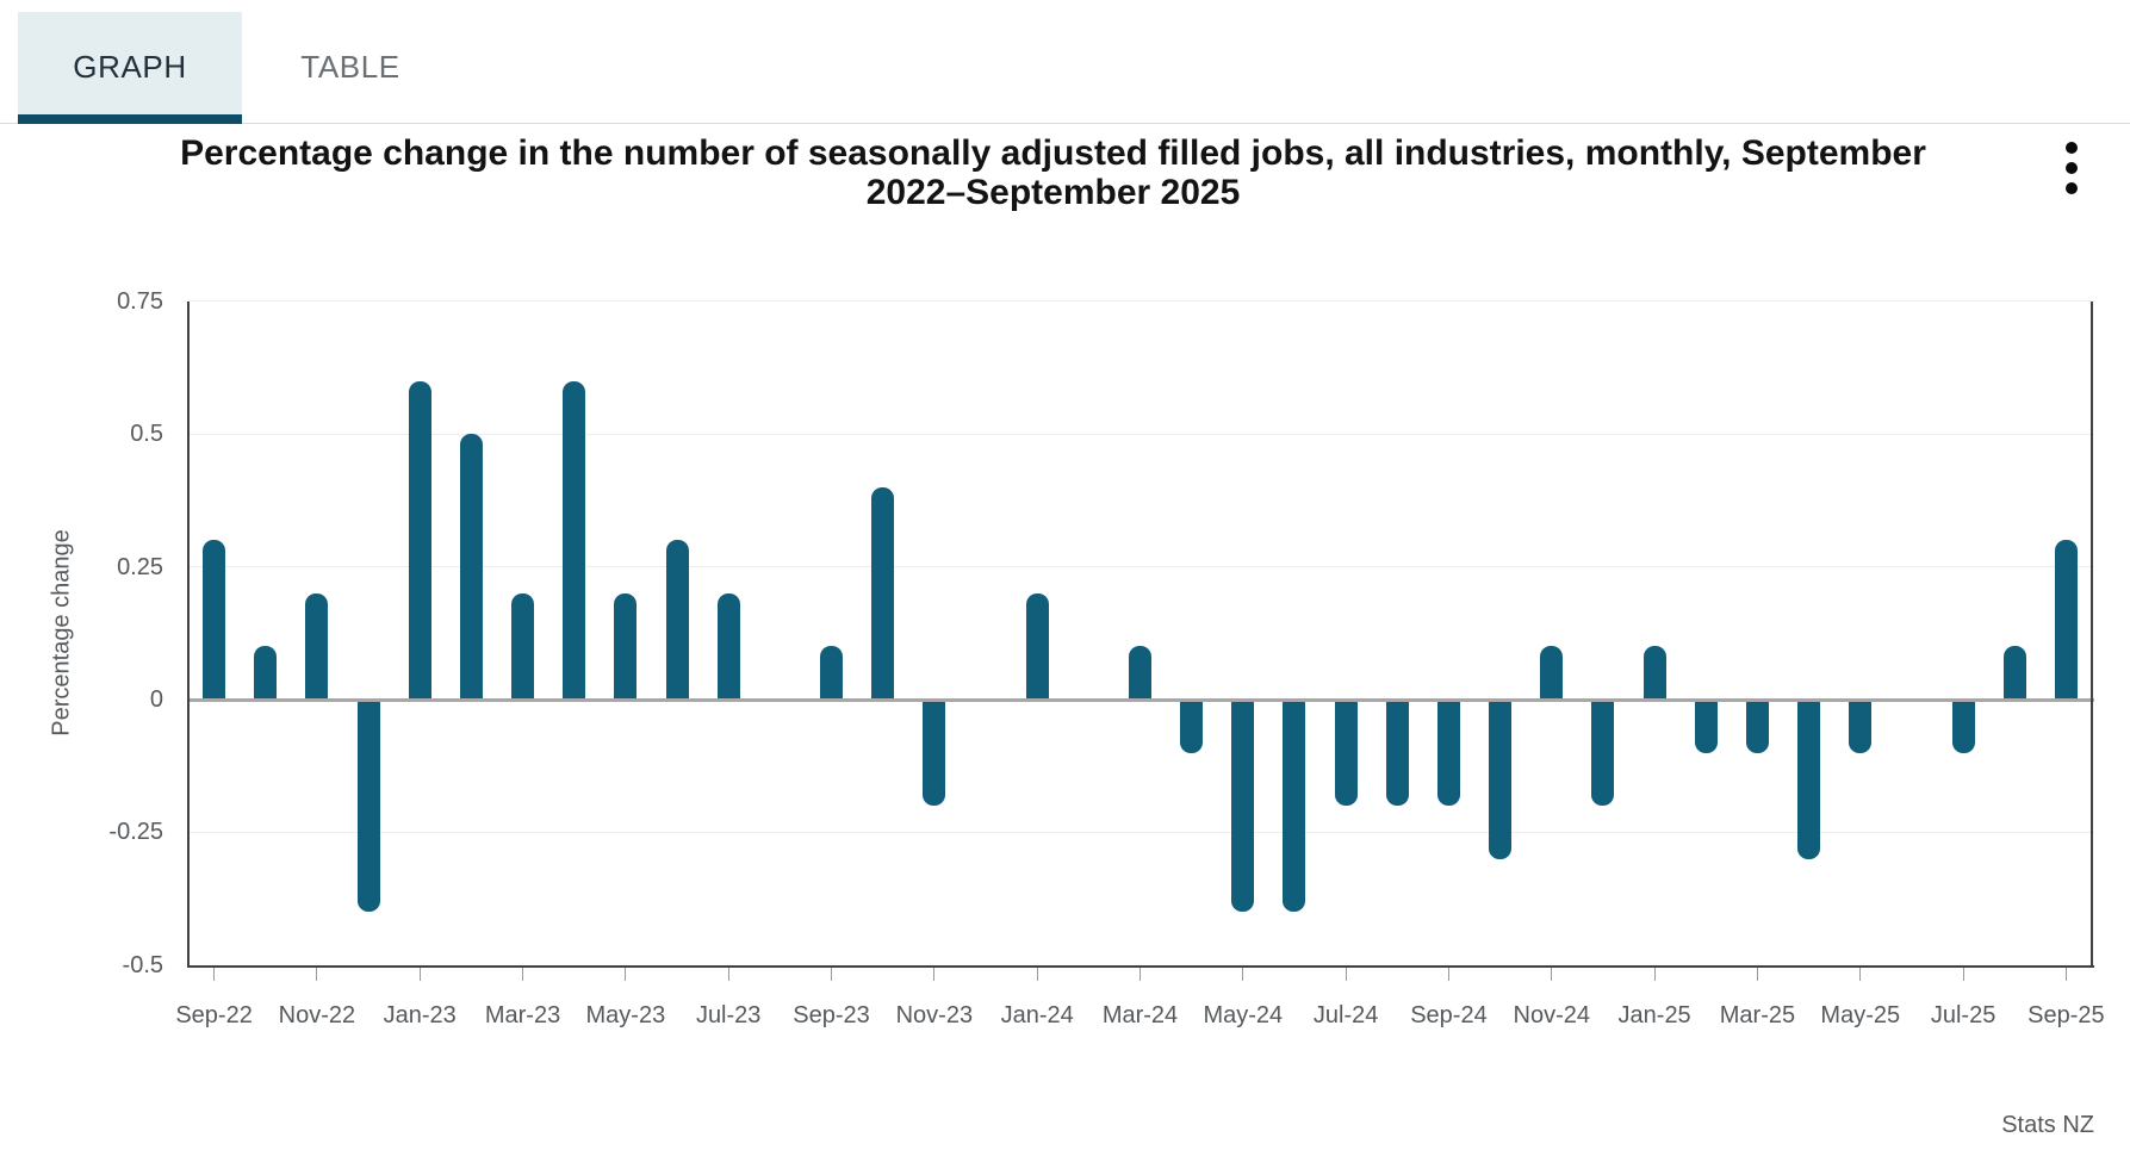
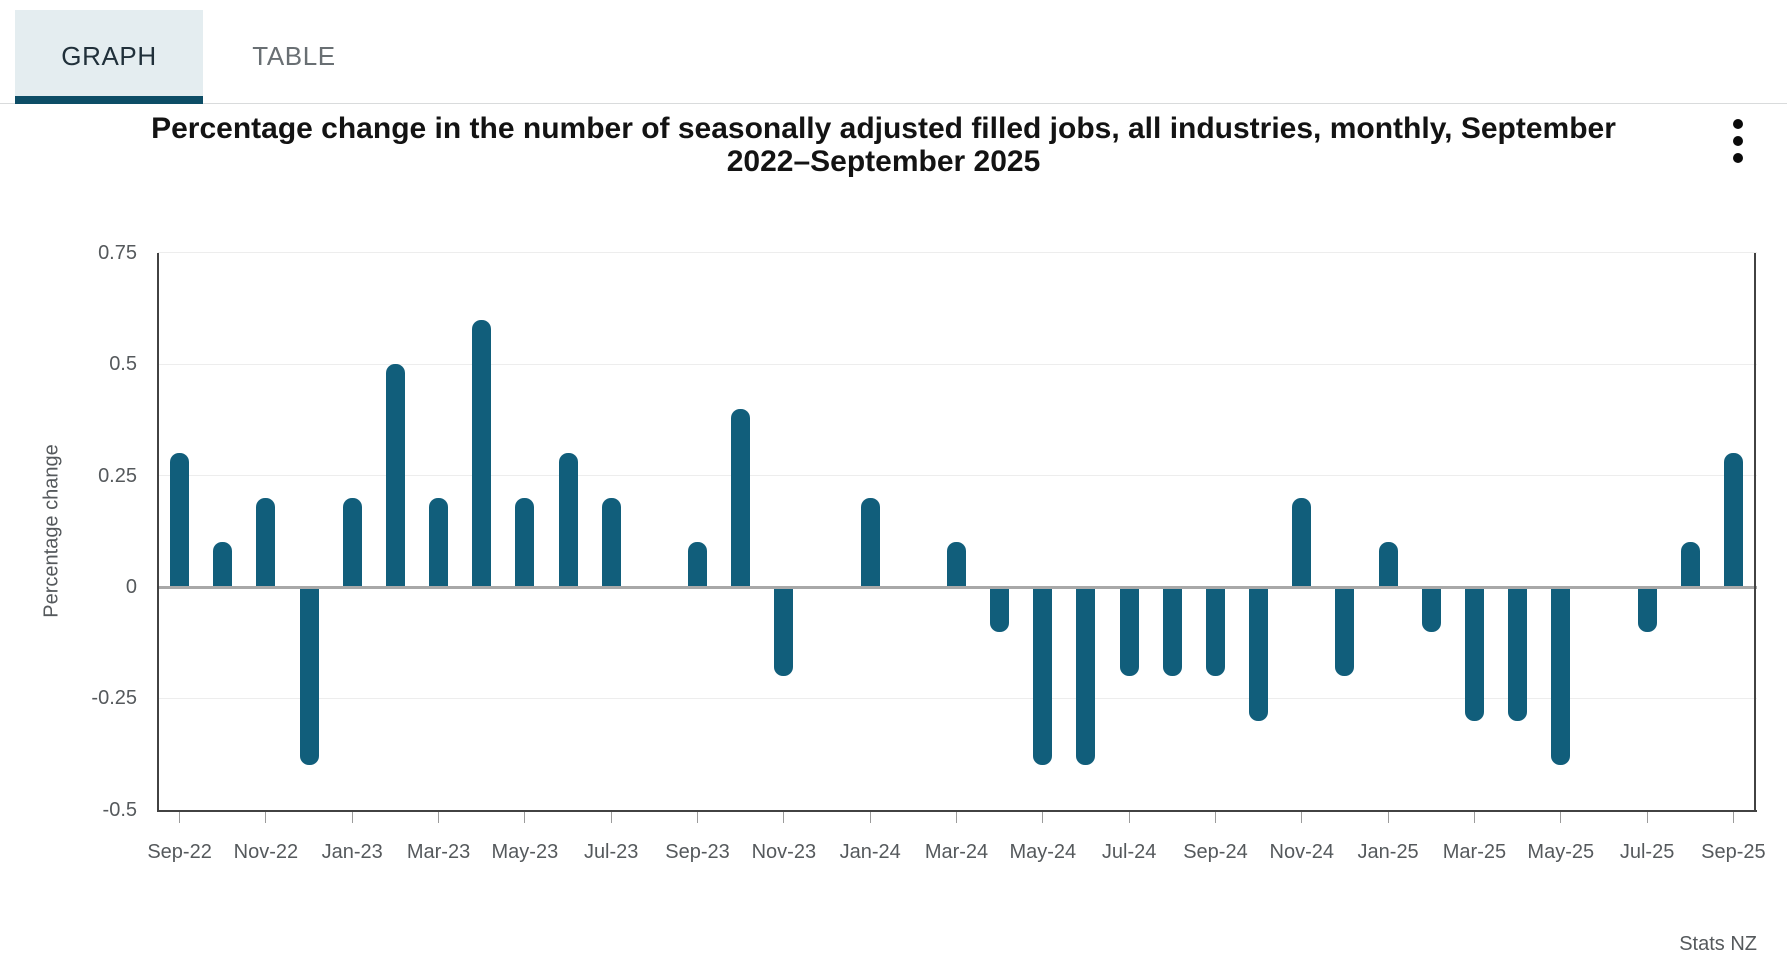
Jan-23: 0.6 -> 0.2
Nov-24: 0.1 -> 0.2
Mar-25: -0.1 -> -0.3
May-25: -0.1 -> -0.4
